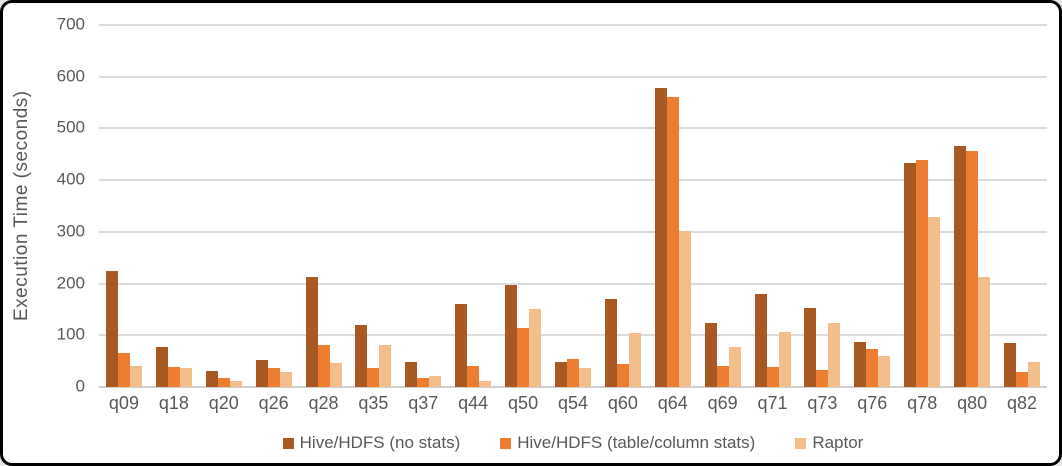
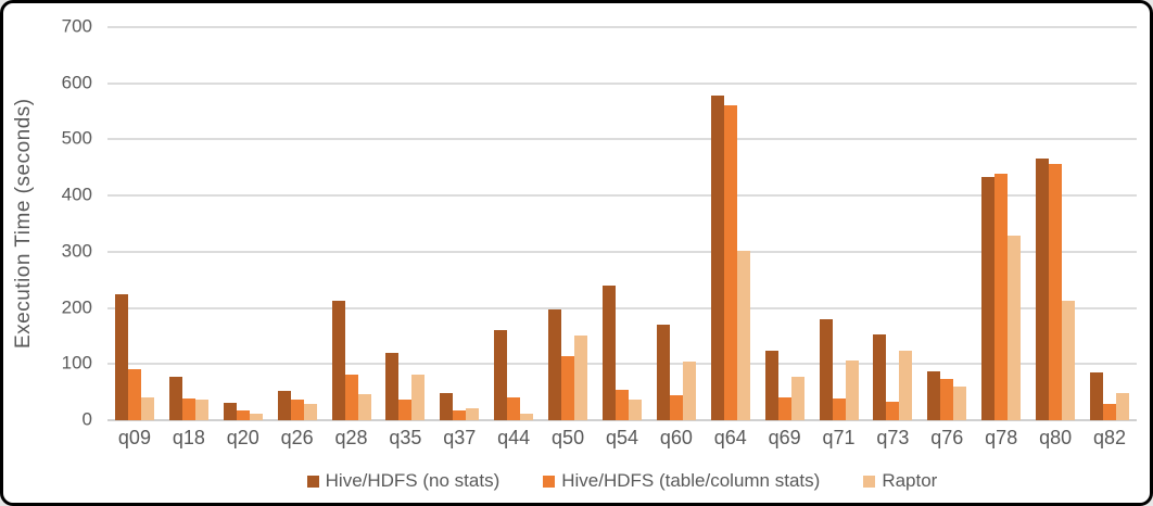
Hive/HDFS (table/column stats)/q09: 70 -> 90
Hive/HDFS (no stats)/q54: 50 -> 240
